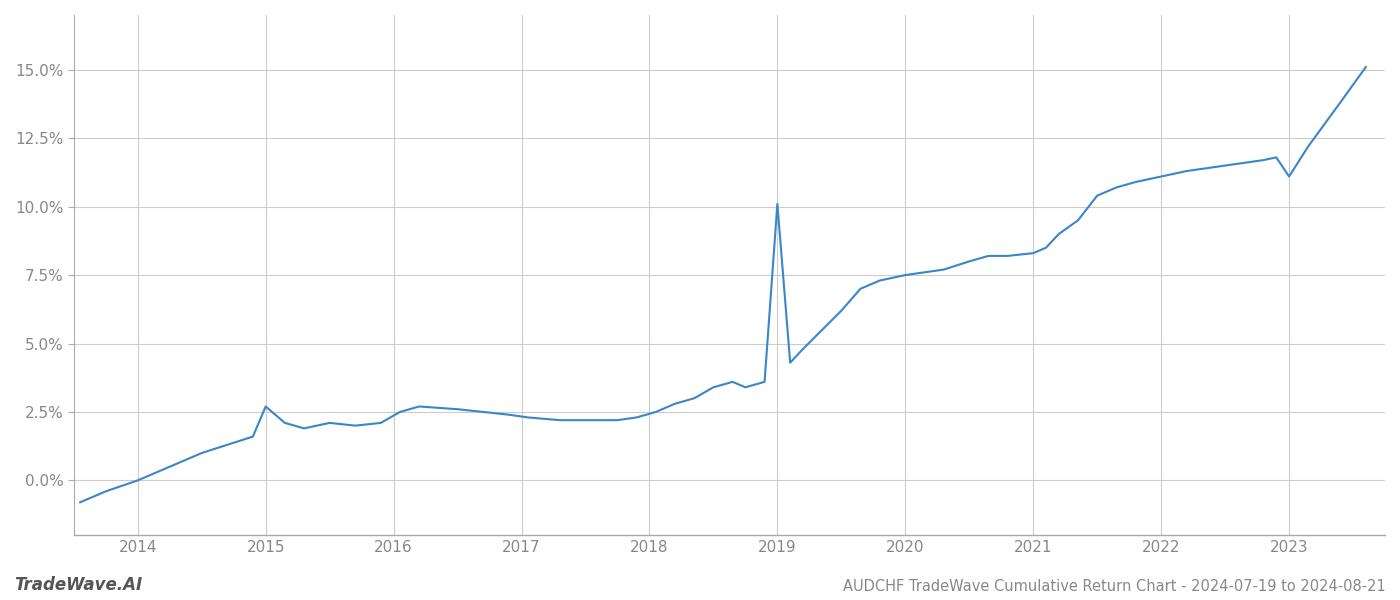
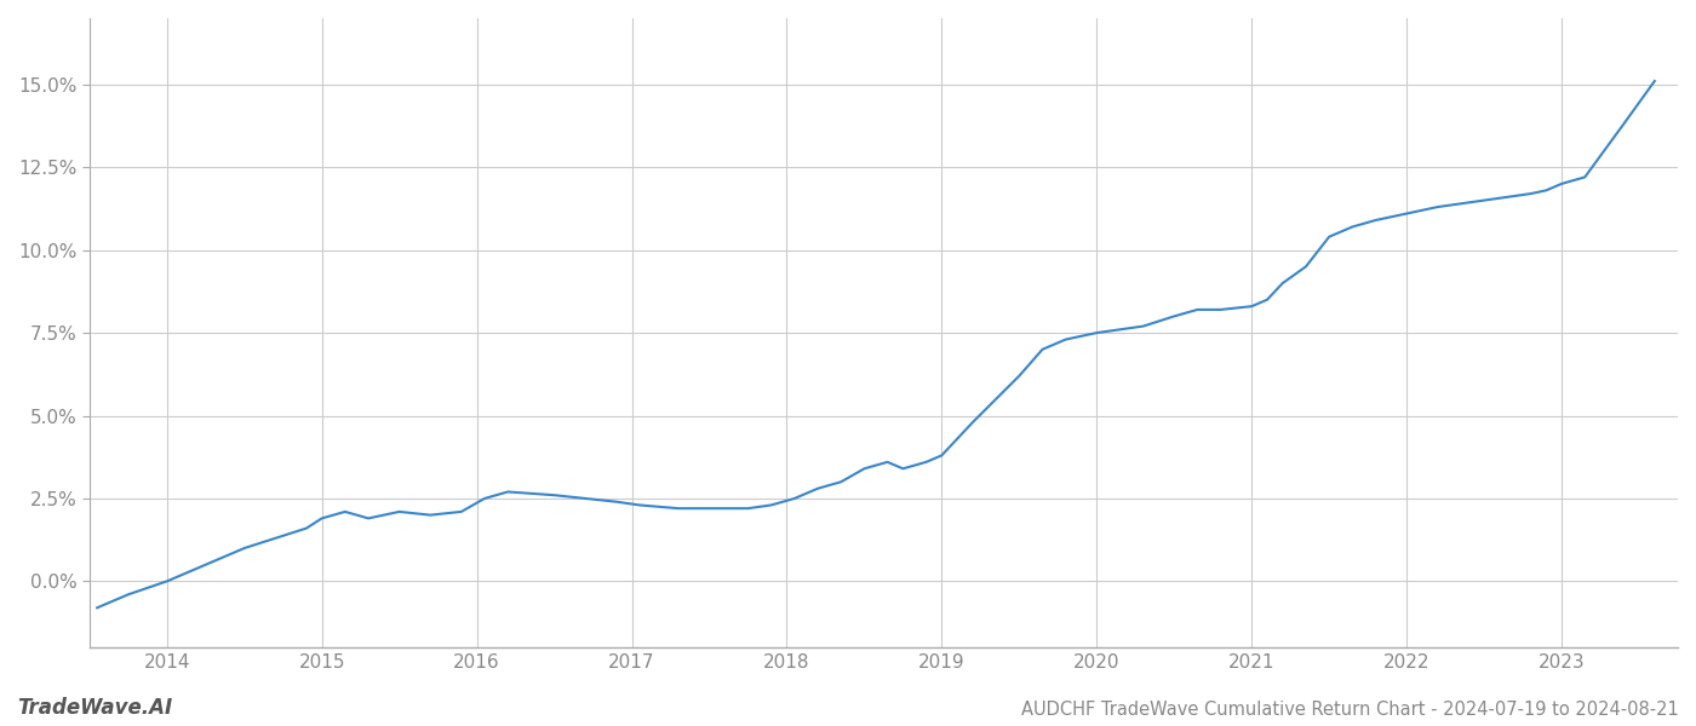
2015: 2.7% -> 1.9%
2019: 10.1% -> 3.8%
2023: 11.1% -> 12.0%
